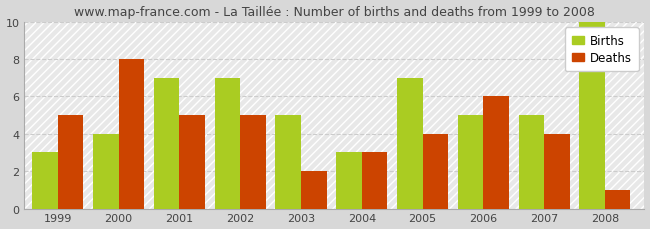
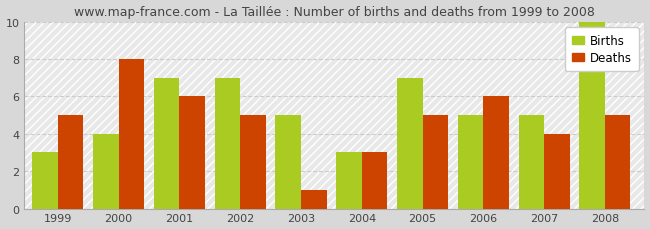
Deaths/2001: 5 -> 6
Deaths/2003: 2 -> 1
Deaths/2005: 4 -> 5
Deaths/2008: 1 -> 5
